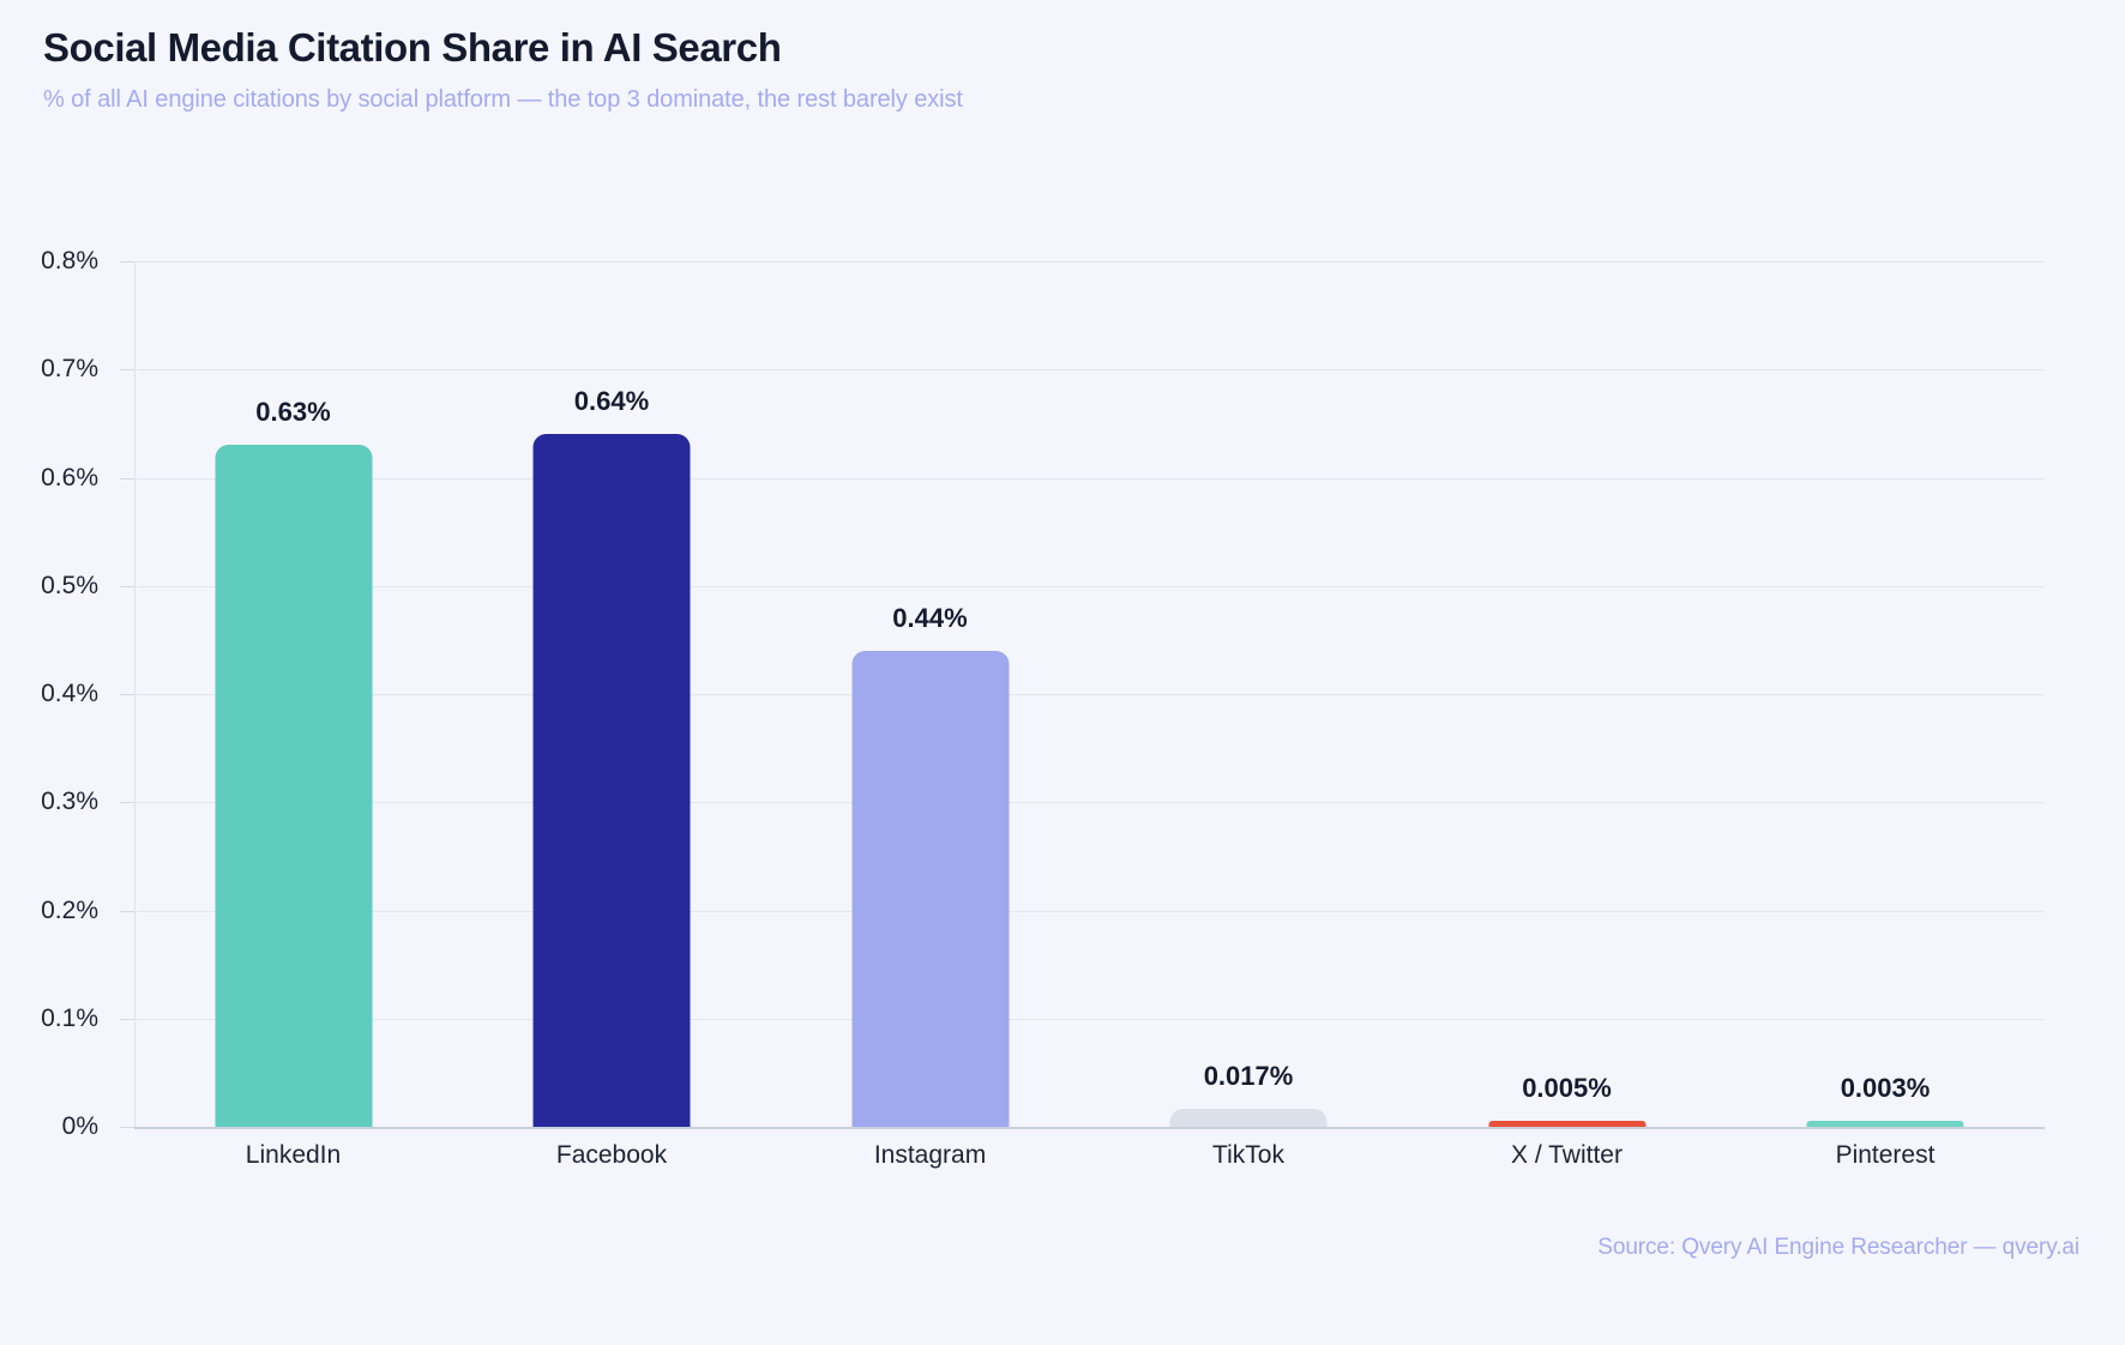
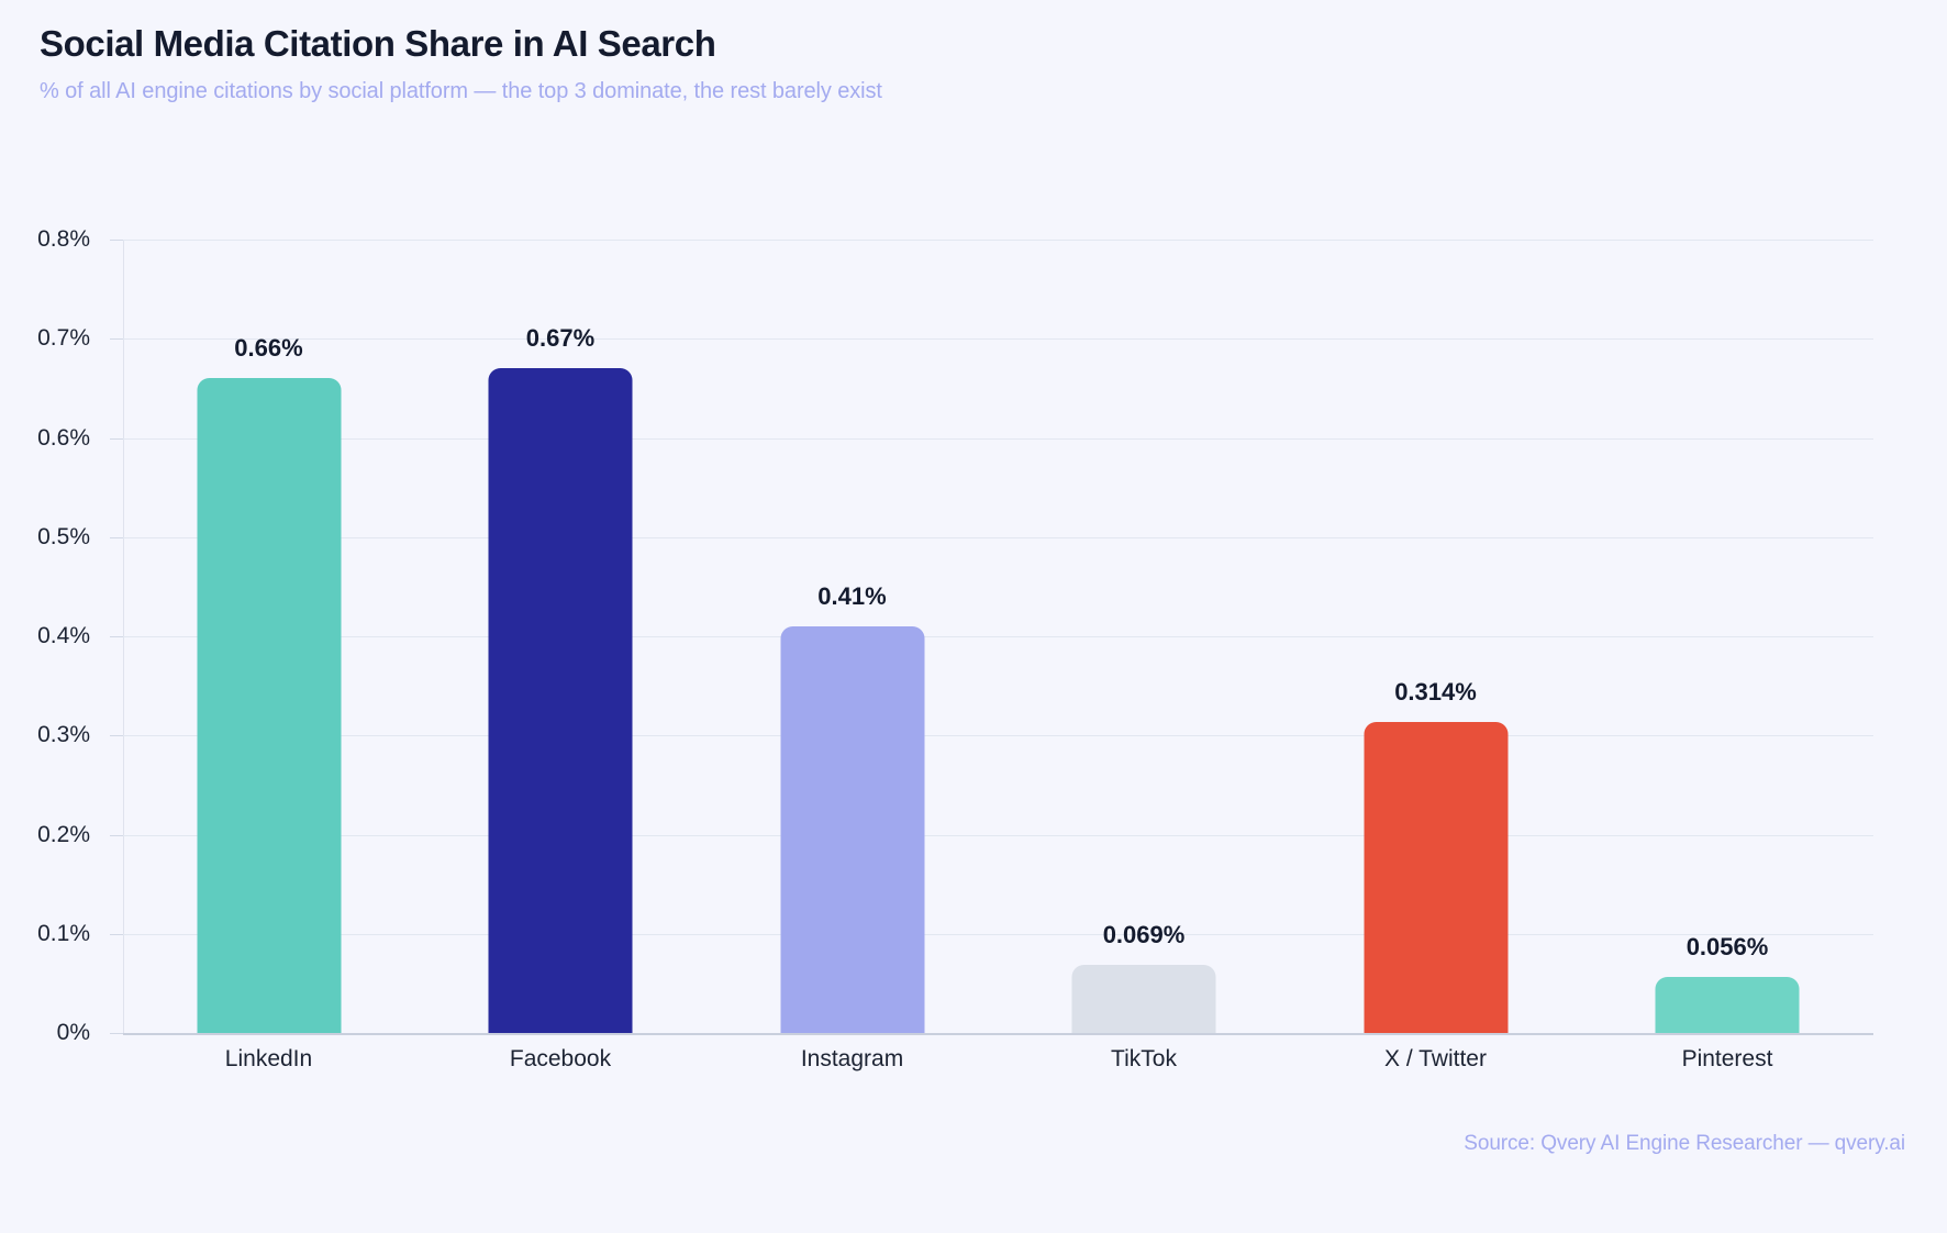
LinkedIn: 0.63% -> 0.66%
Facebook: 0.64% -> 0.67%
Instagram: 0.44% -> 0.41%
TikTok: 0.017% -> 0.069%
X / Twitter: 0.005% -> 0.314%
Pinterest: 0.003% -> 0.056%
